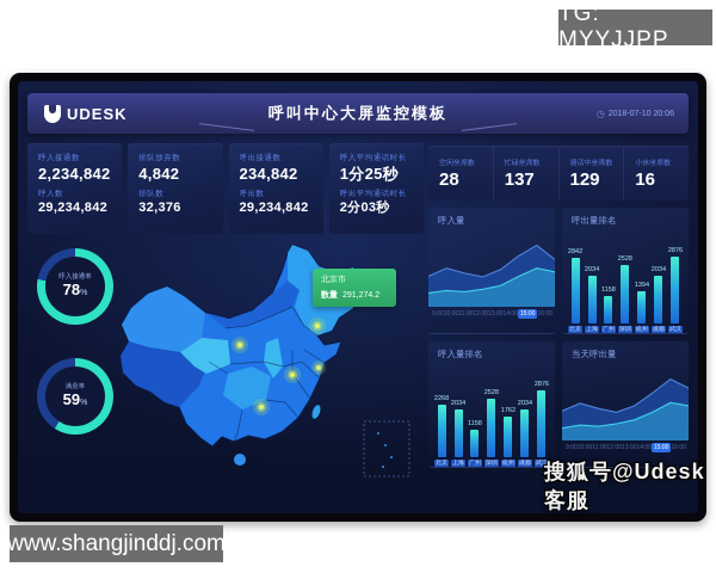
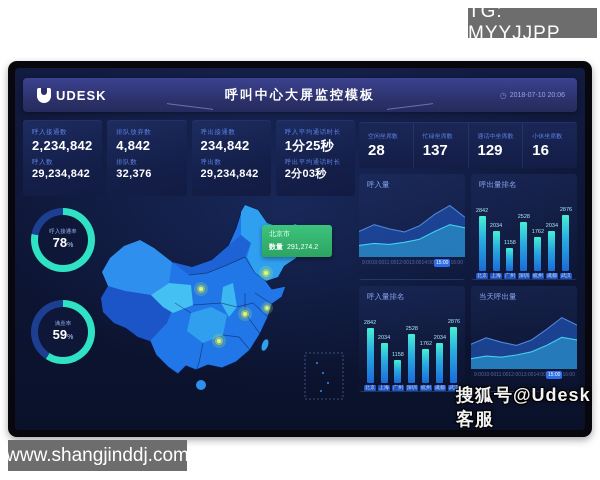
呼出量排名/杭州: 1394 -> 1762
呼入量排名/北京: 2268 -> 2842
